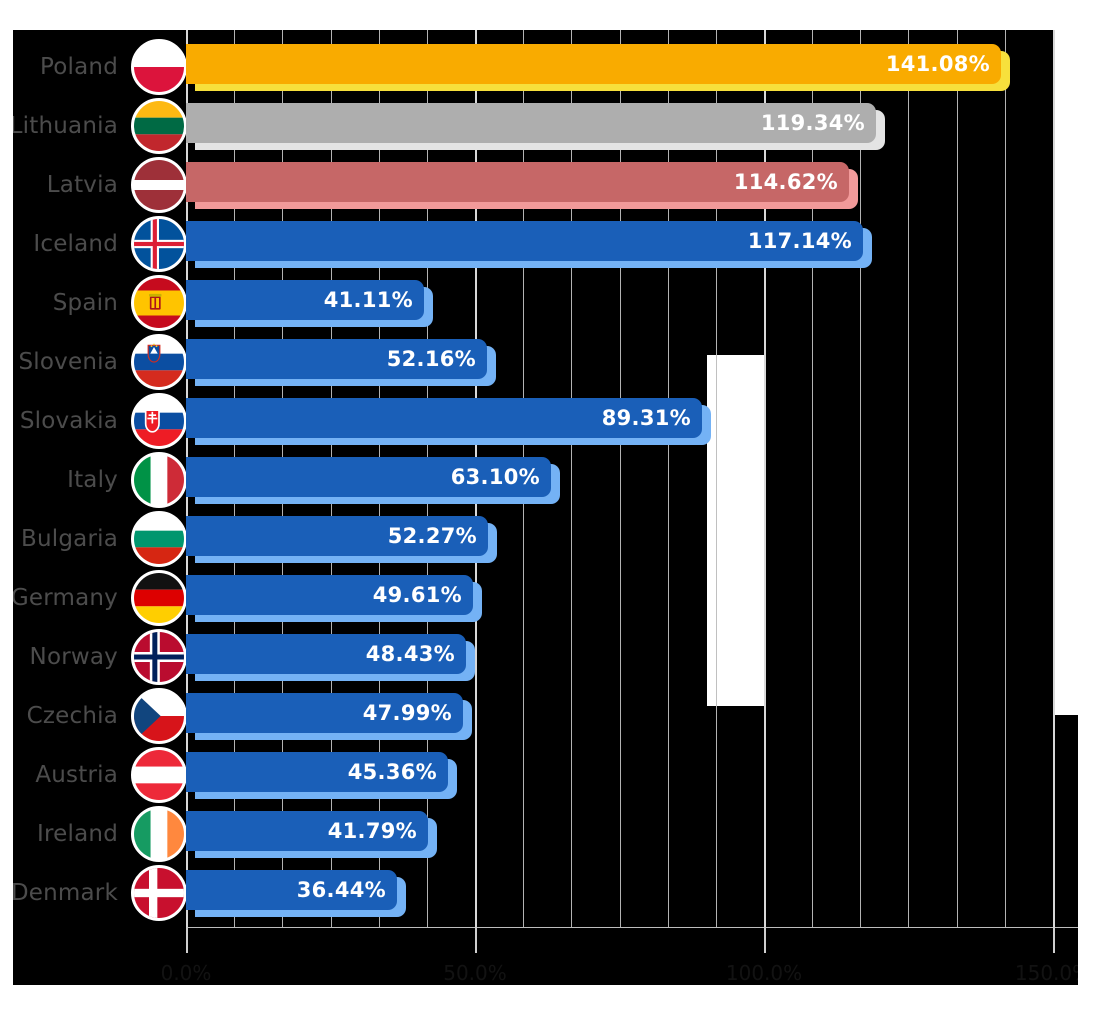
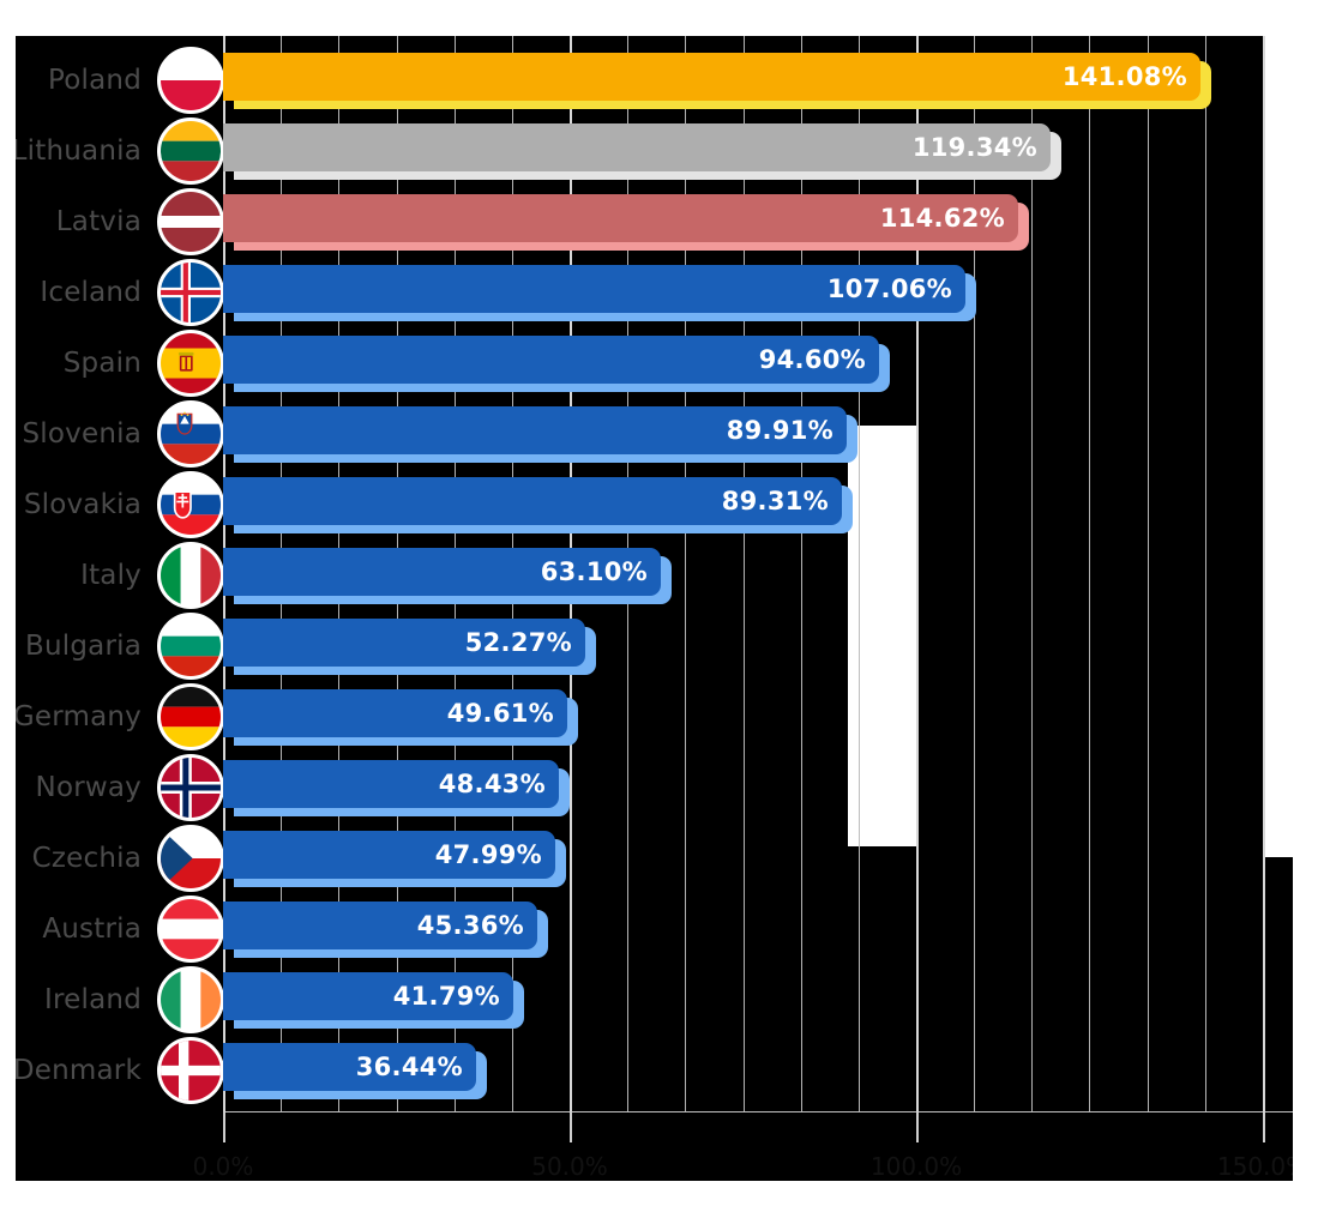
Iceland: 117.14% -> 107.06%
Spain: 41.11% -> 94.60%
Slovenia: 52.16% -> 89.91%
